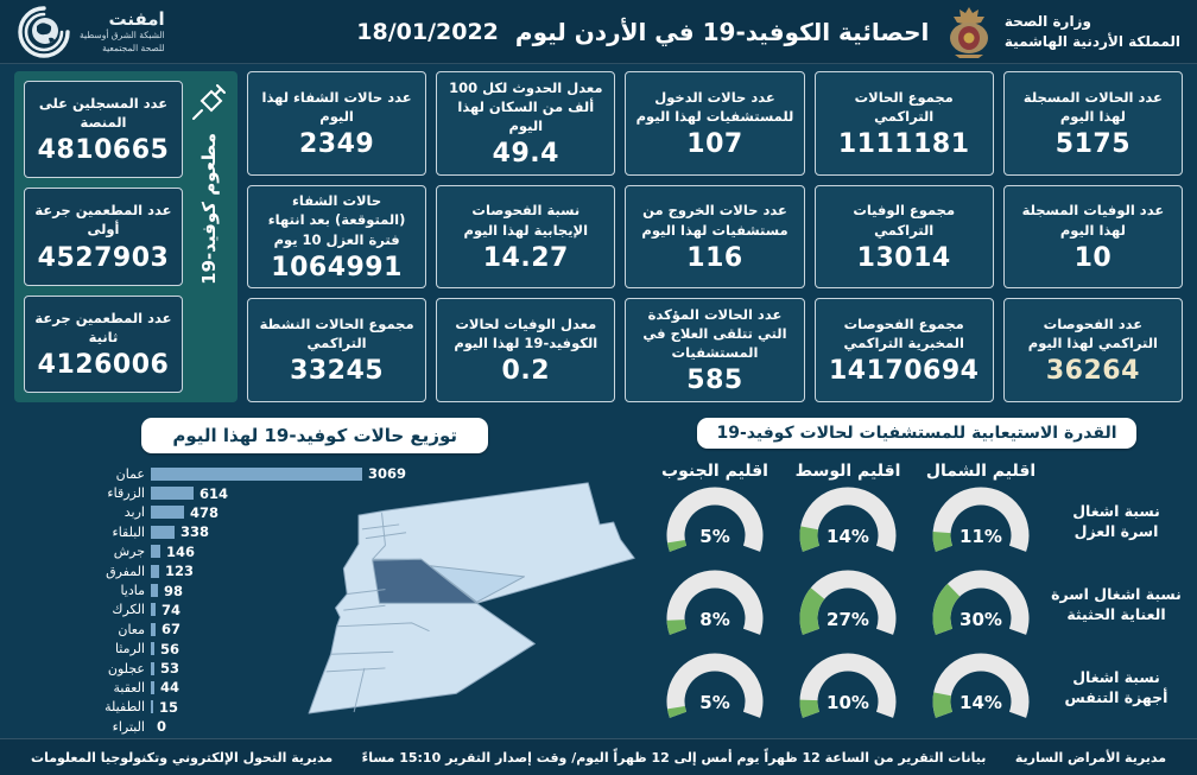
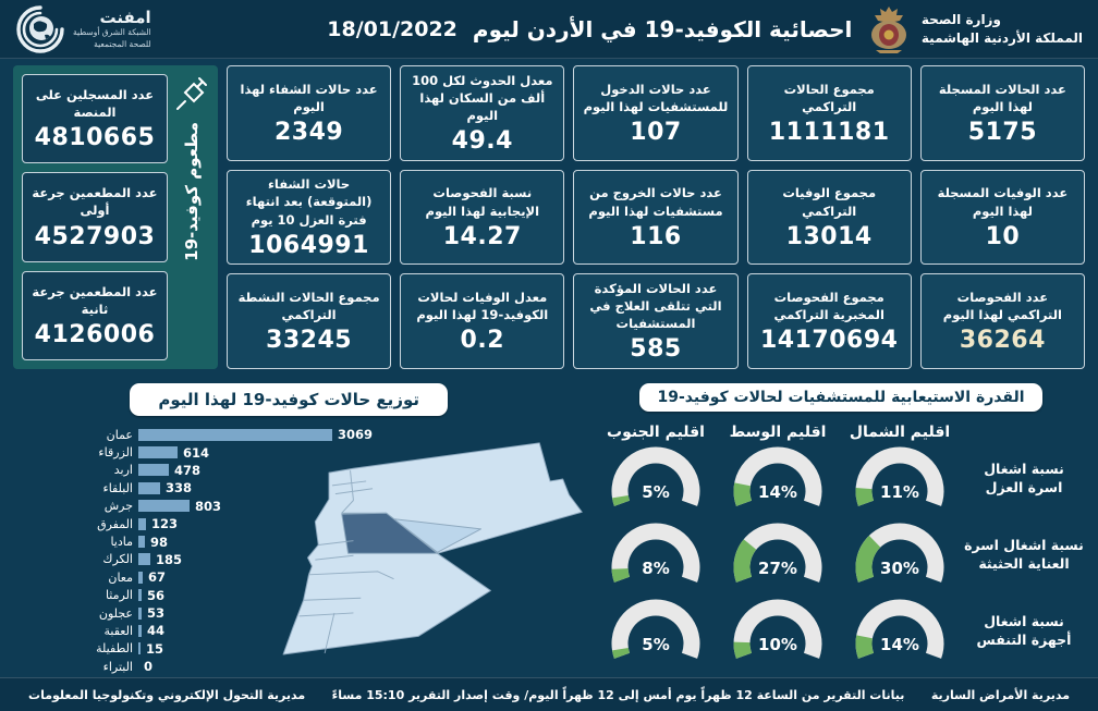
توزيع حالات كوفيد-19 لهذا اليوم/جرش: 146 -> 803
توزيع حالات كوفيد-19 لهذا اليوم/الكرك: 74 -> 185
